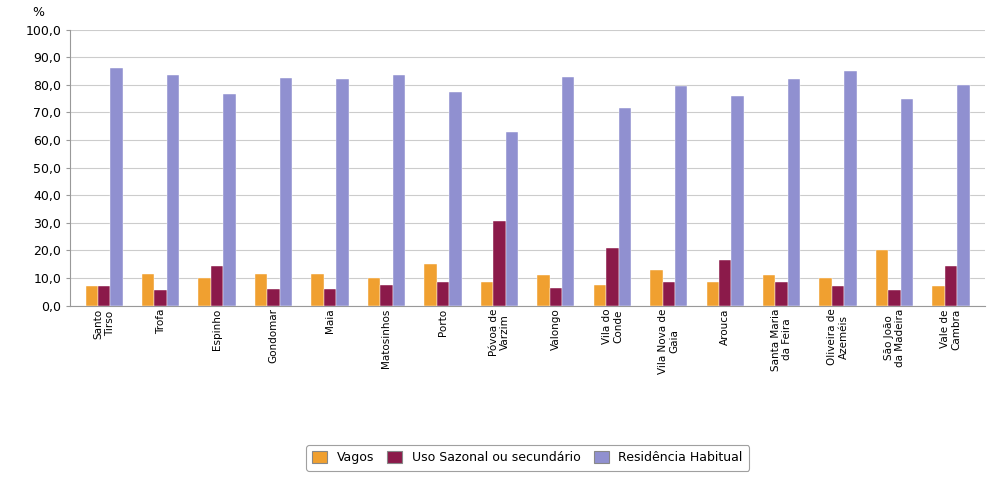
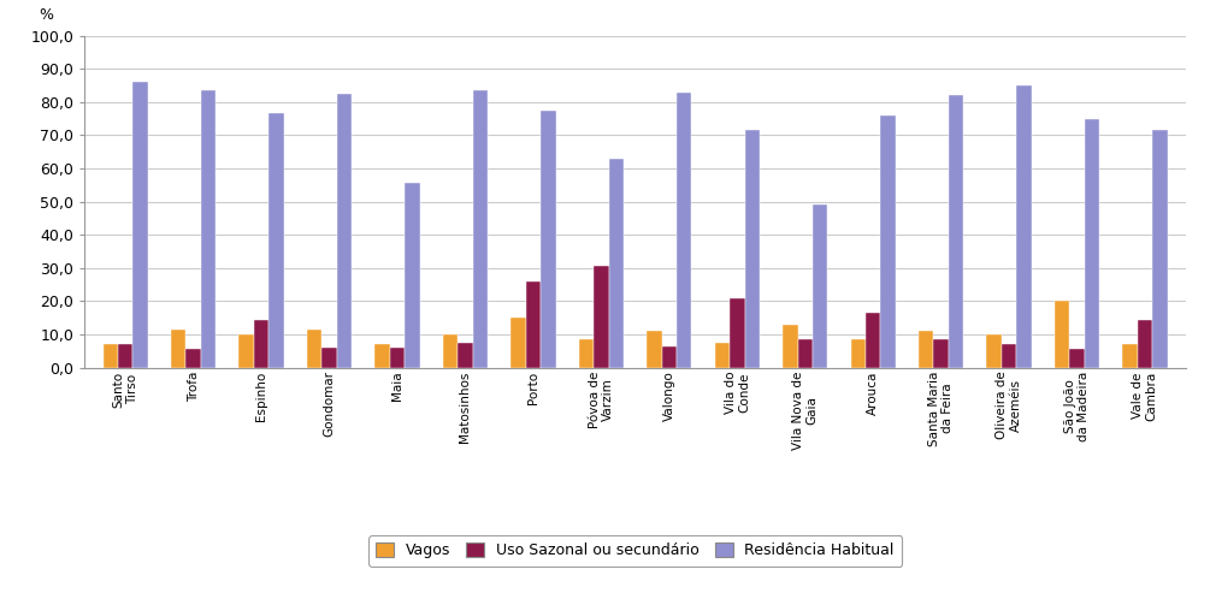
Vagos/Maia: 11,5 -> 7,0
Residência Habitual/Maia: 82,0 -> 55,5
Uso Sazonal ou secundário/Porto: 8,5 -> 26,0
Residência Habitual/Vila Nova de Gaia: 79,5 -> 49,0
Residência Habitual/Vale de Cambra: 80,0 -> 71,5
